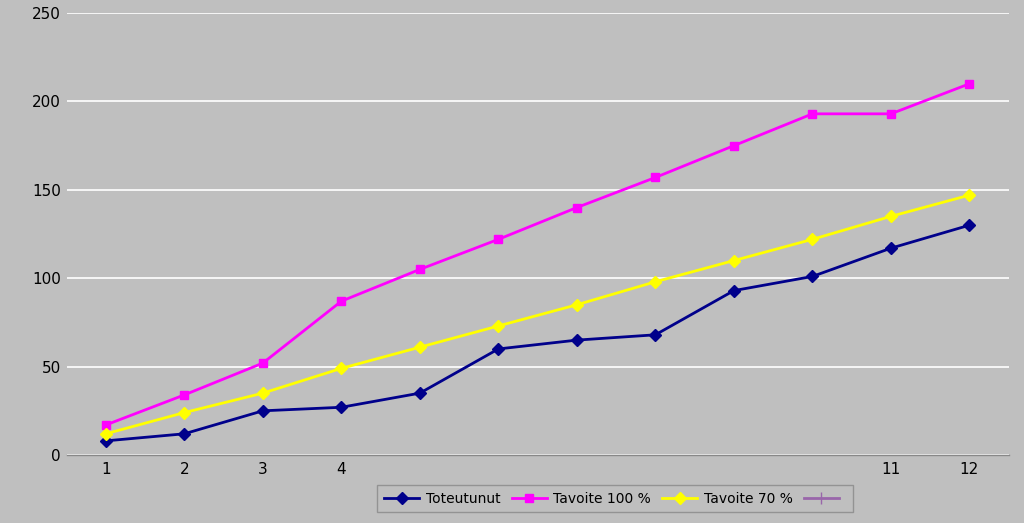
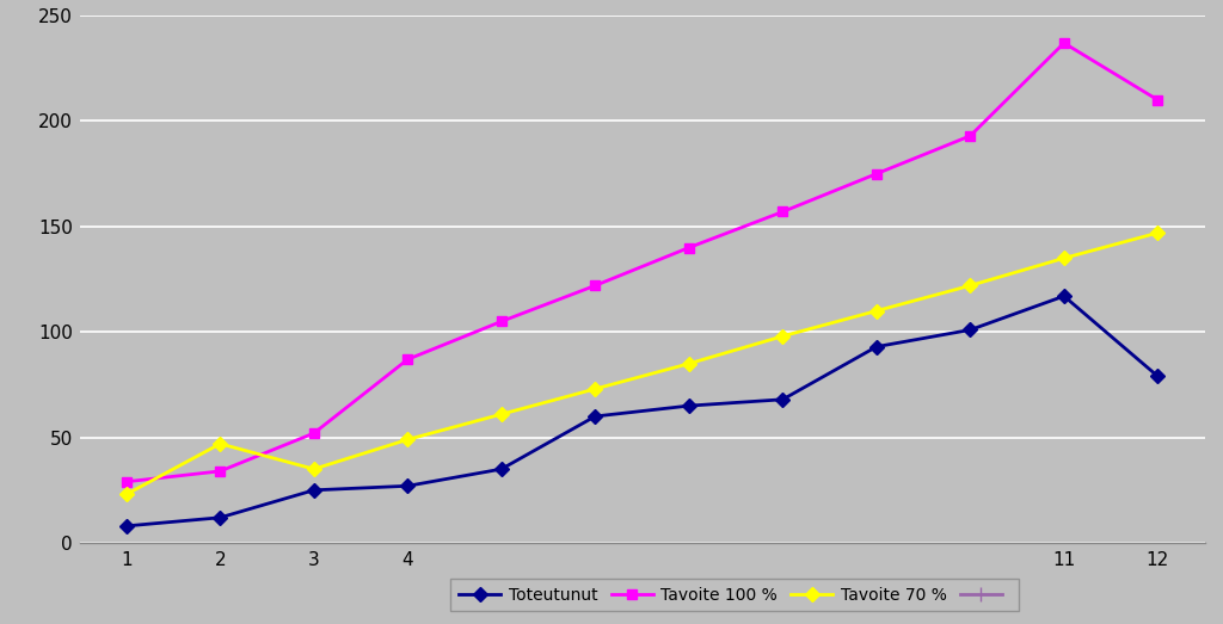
Tavoite 100 %/1: 17 -> 29
Tavoite 70 %/1: 12 -> 23
Tavoite 70 %/2: 24 -> 47
Tavoite 100 %/11: 193 -> 237
Toteutunut/12: 130 -> 79
